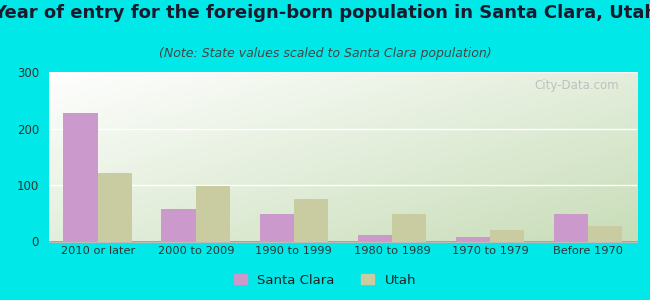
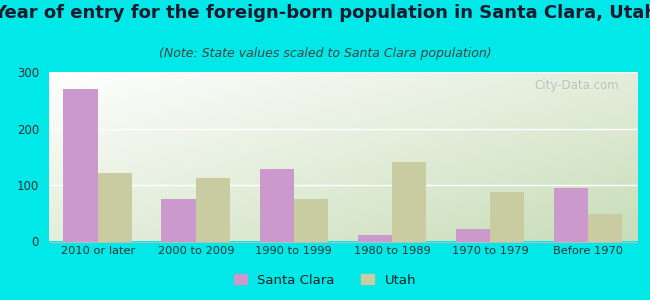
Santa Clara/2010 or later: 228 -> 270
Santa Clara/2000 to 2009: 57 -> 76
Utah/2000 to 2009: 98 -> 112
Santa Clara/1990 to 1999: 48 -> 128
Utah/1980 to 1989: 48 -> 140
Santa Clara/1970 to 1979: 8 -> 22
Utah/1970 to 1979: 20 -> 88
Santa Clara/Before 1970: 48 -> 94
Utah/Before 1970: 28 -> 48
